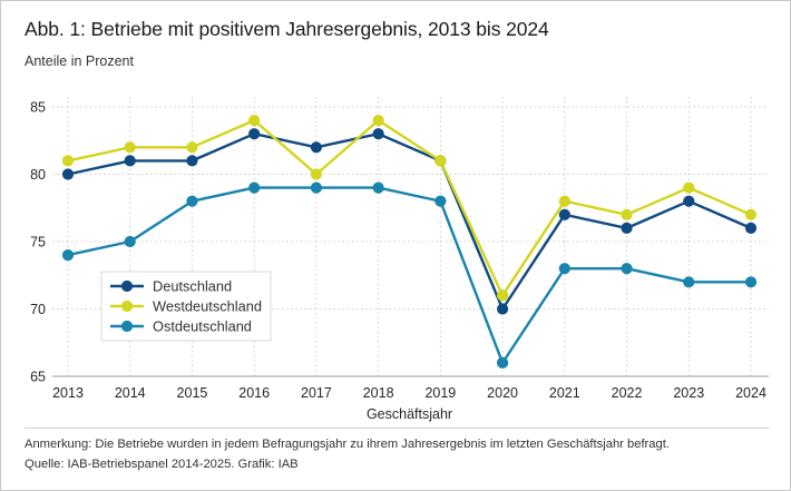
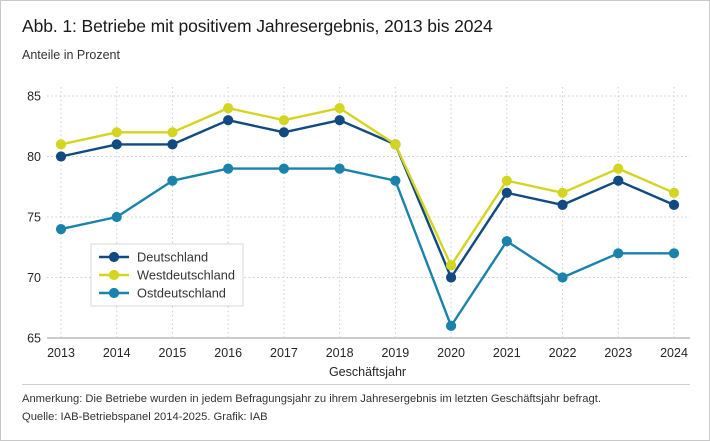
Westdeutschland/2017: 80 -> 83
Ostdeutschland/2022: 73 -> 70
